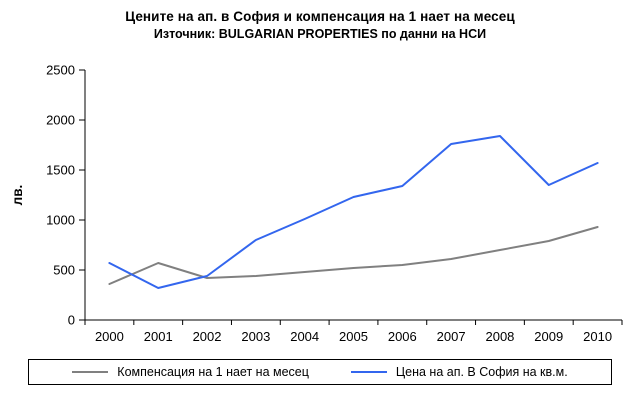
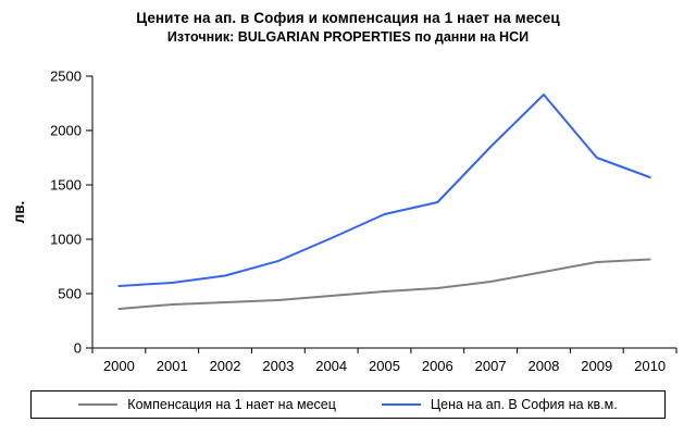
Компенсация на 1 нает на месец/2001: 570 -> 400
Цена на ап. В София на кв.м./2001: 320 -> 600
Цена на ап. В София на кв.м./2002: 440 -> 660
Цена на ап. В София на кв.м./2007: 1760 -> 1850
Цена на ап. В София на кв.м./2008: 1840 -> 2330
Цена на ап. В София на кв.м./2009: 1350 -> 1750
Компенсация на 1 нает на месец/2010: 930 -> 820
